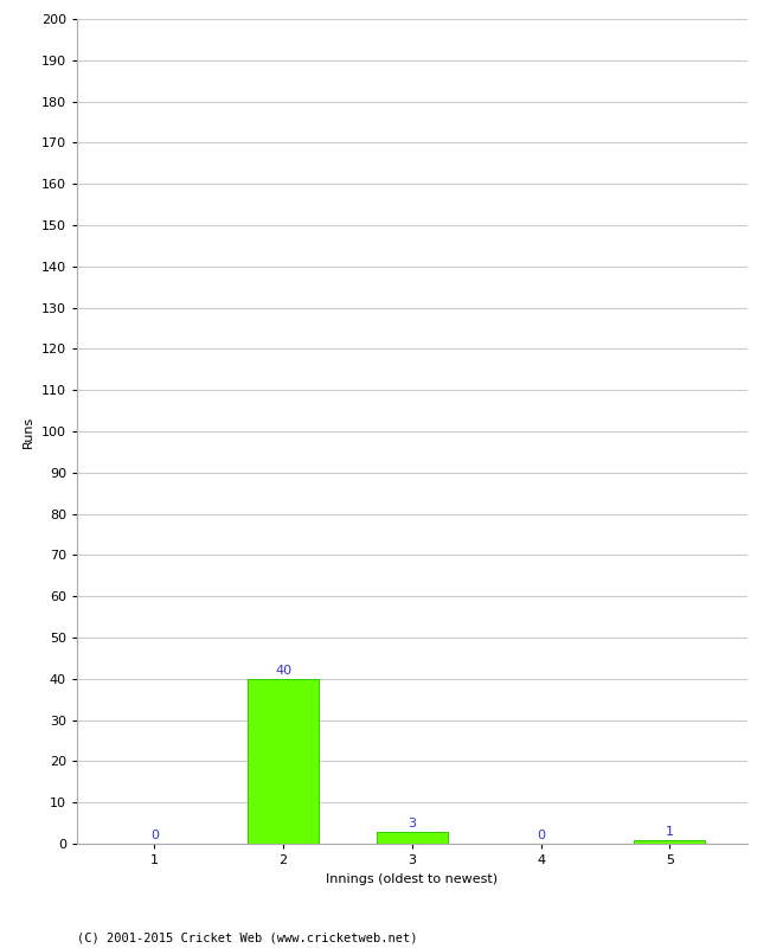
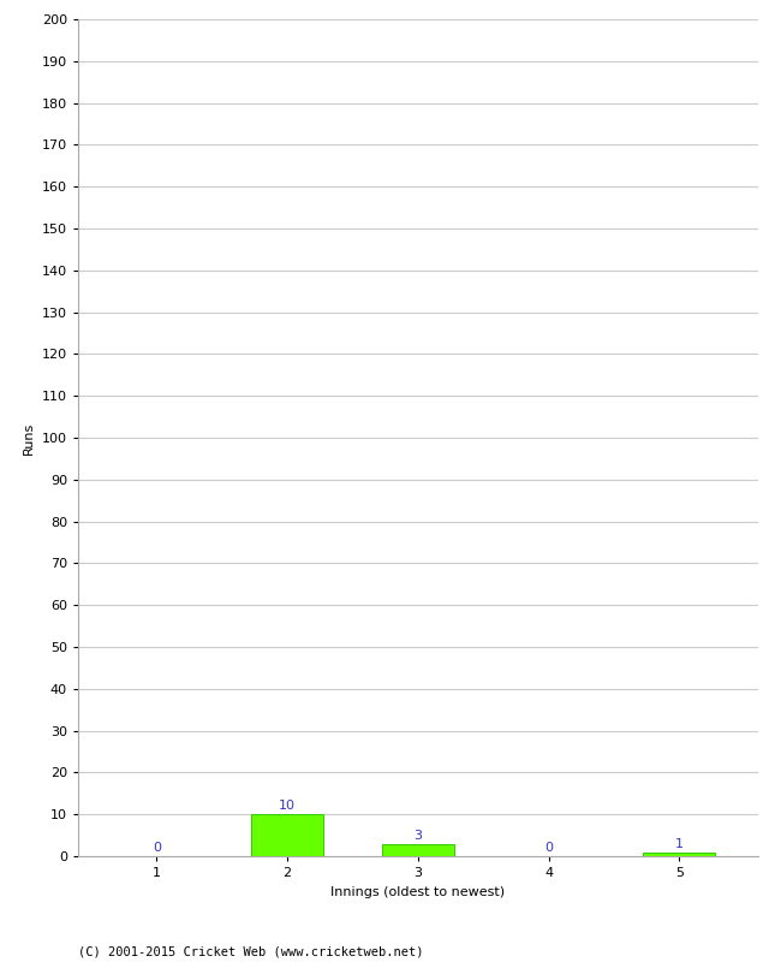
2: 40 -> 10
